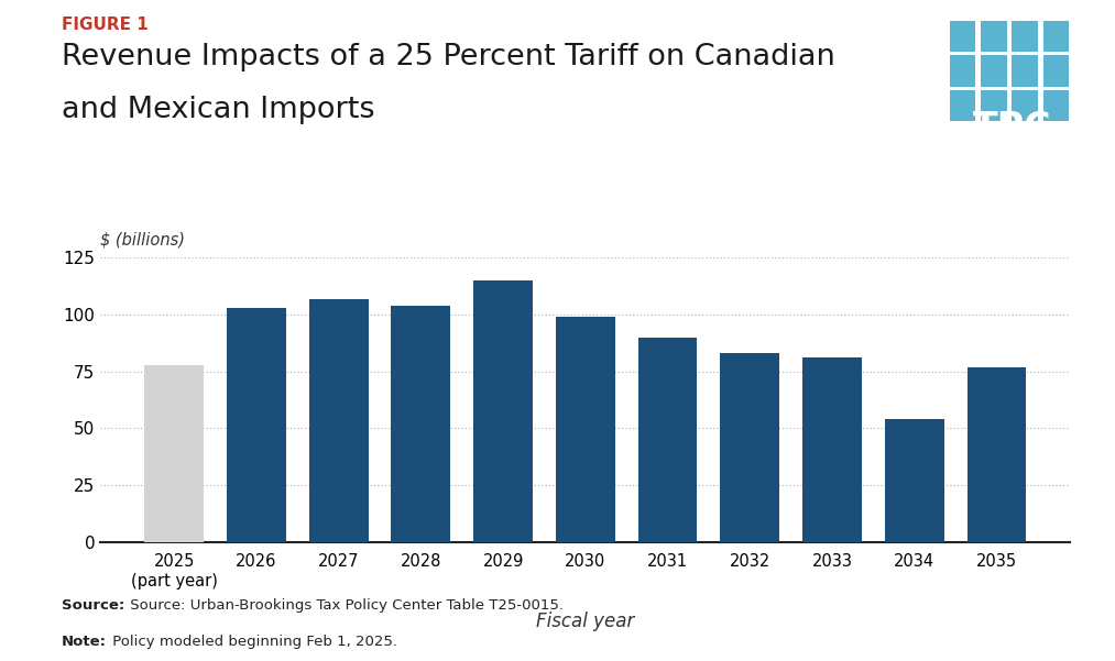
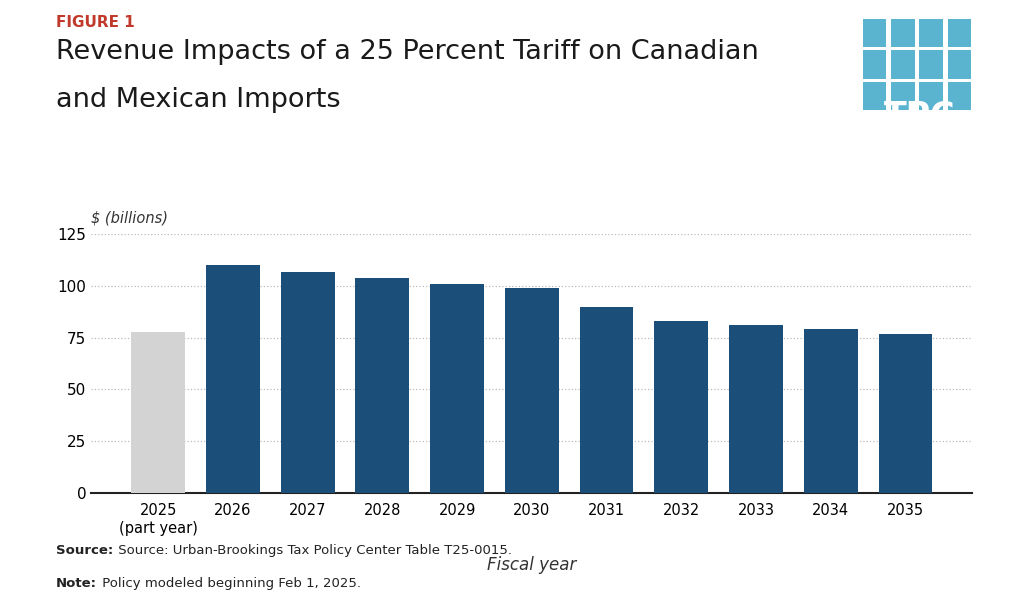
2026: 103 -> 110
2029: 115 -> 101
2034: 54 -> 79
